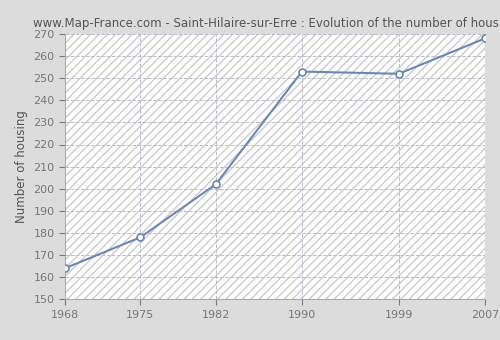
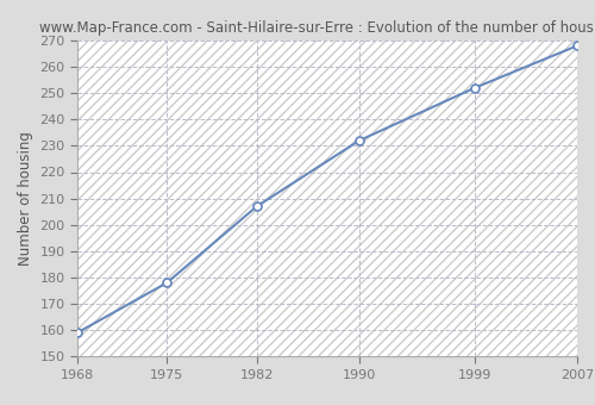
1968: 164 -> 159
1982: 202 -> 207
1990: 253 -> 232
